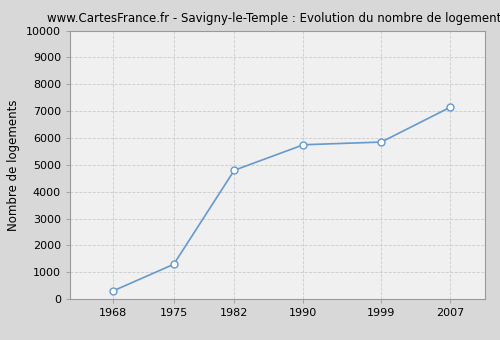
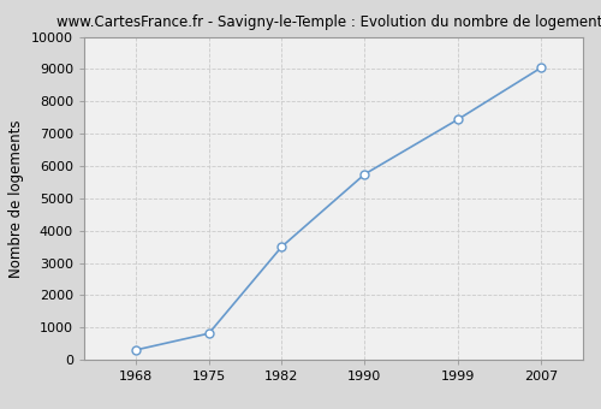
1975: 1300 -> 820
1982: 4800 -> 3500
1999: 5850 -> 7450
2007: 7150 -> 9050
